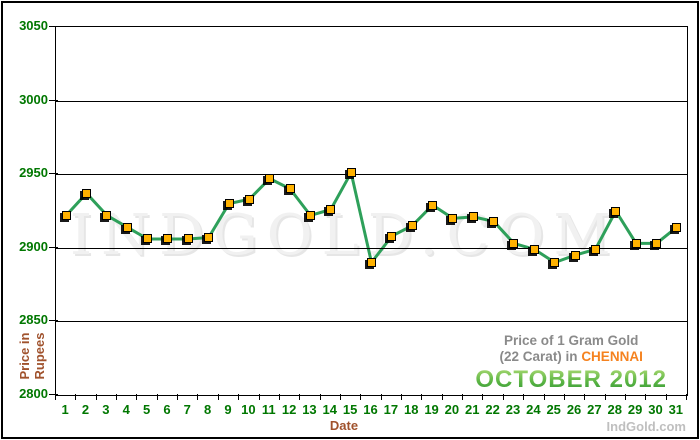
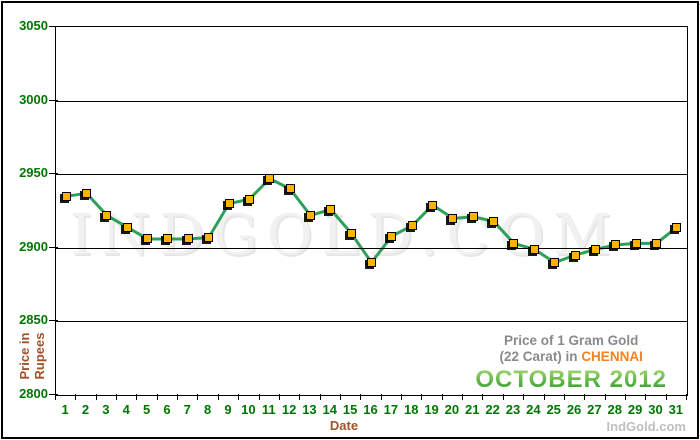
1: 2922 -> 2935
15: 2951 -> 2910
28: 2925 -> 2902
